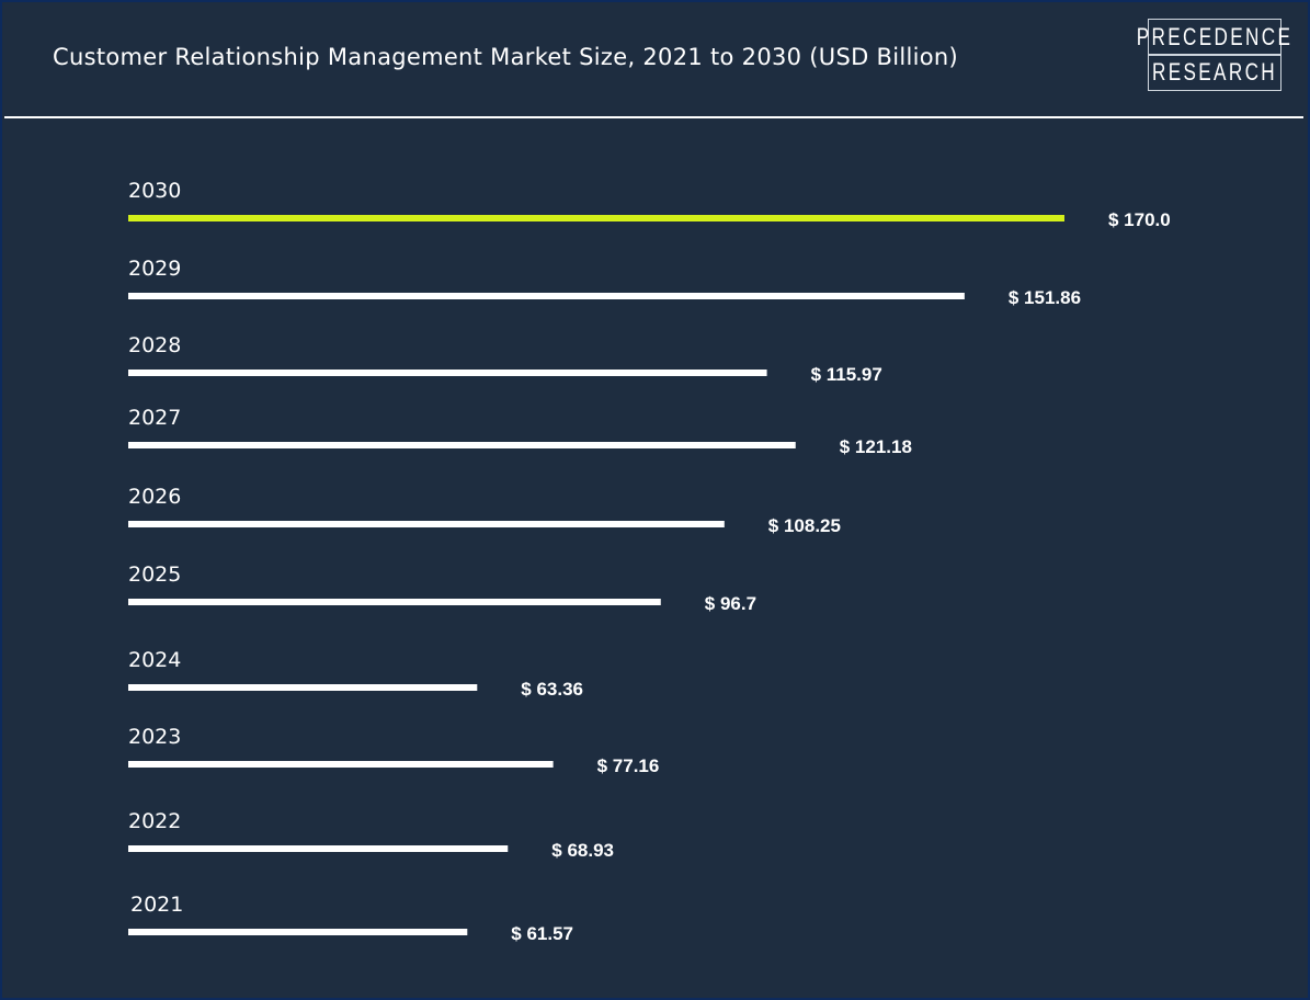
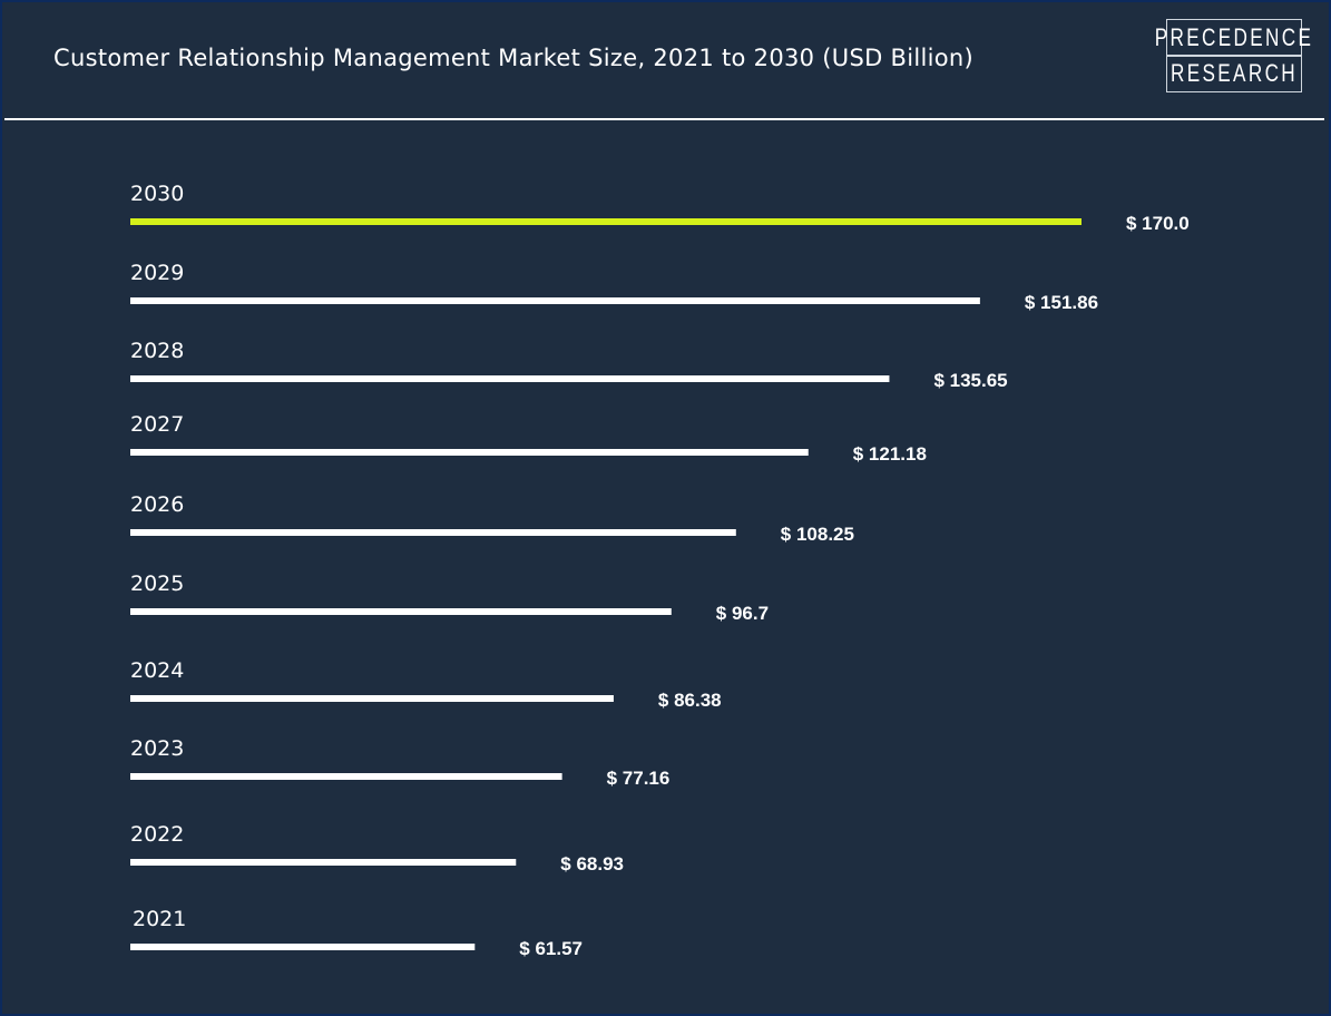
2028: 115.97 -> 135.65
2024: 63.36 -> 86.38
